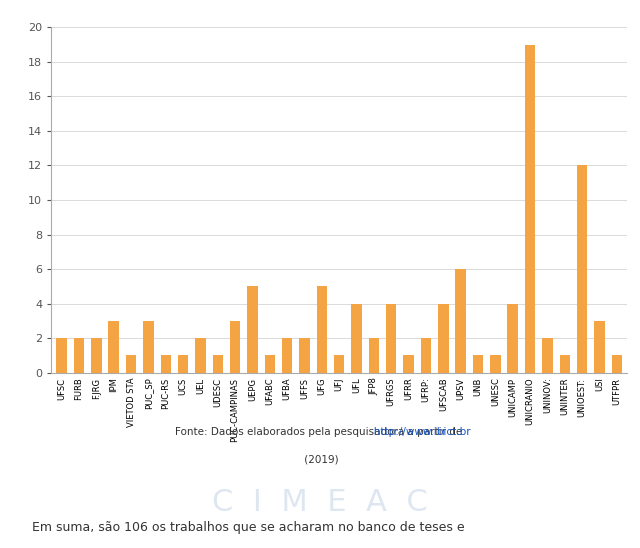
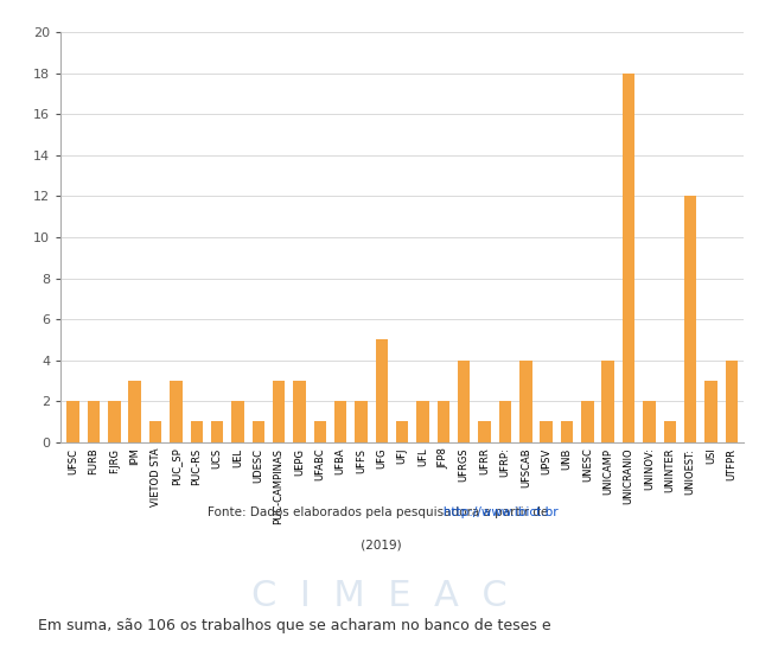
UEPG: 5 -> 3
UFL: 4 -> 2
UPSV: 6 -> 1
UNESC: 1 -> 2
UNICRANIO: 19 -> 18
UTFPR: 1 -> 4
